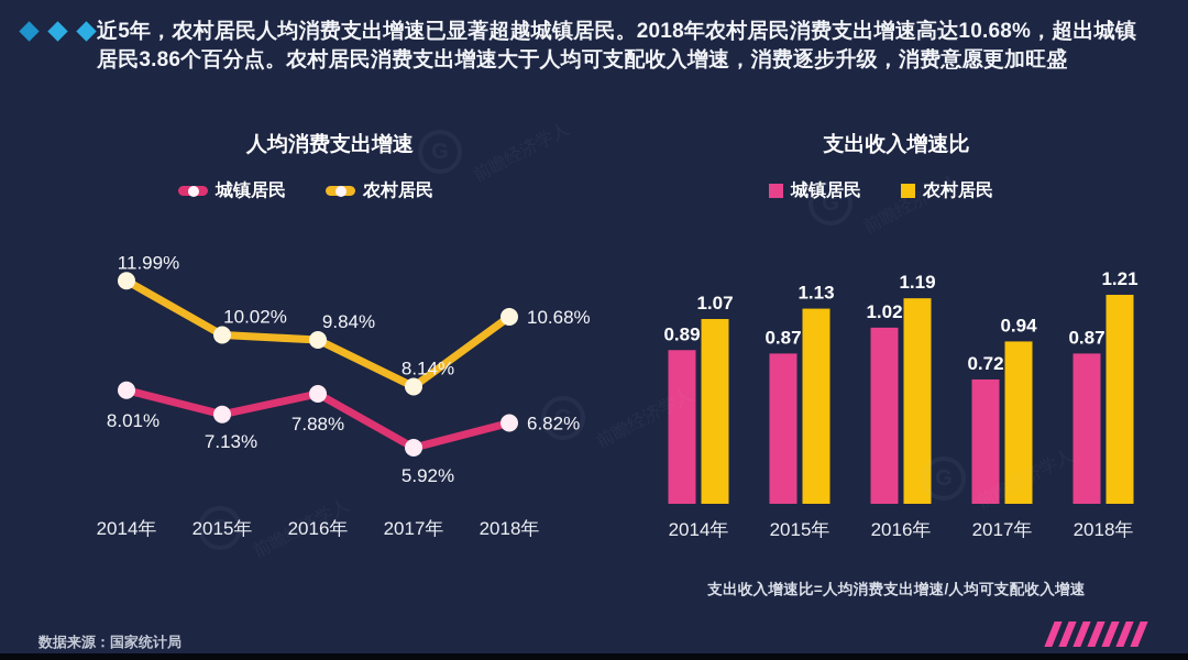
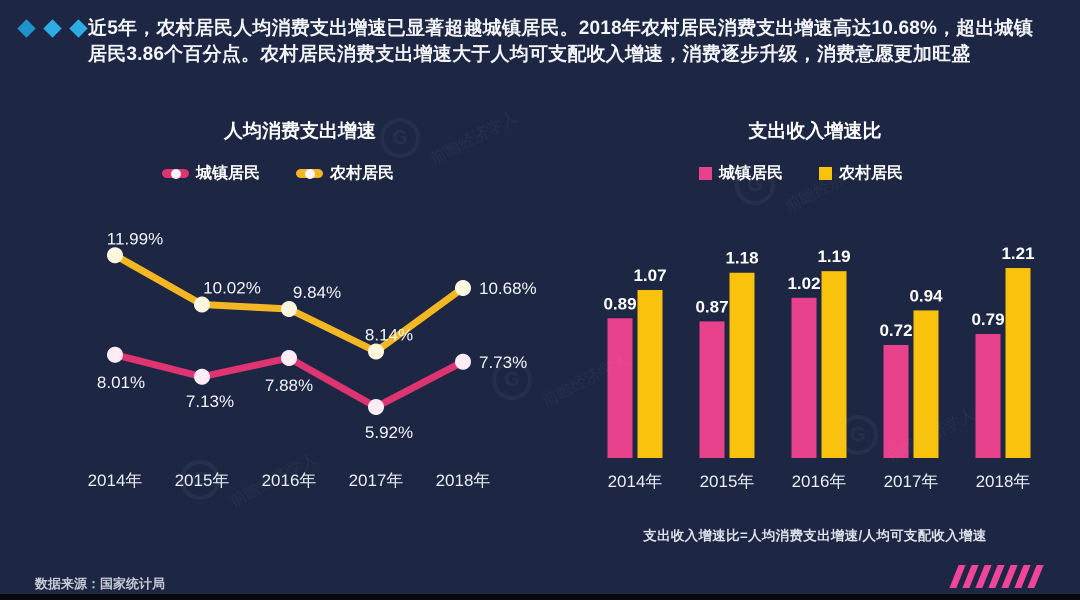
人均消费支出增速/城镇居民/2018年: 6.82% -> 7.73%
支出收入增速比/农村居民/2015年: 1.13 -> 1.18
支出收入增速比/城镇居民/2018年: 0.87 -> 0.79
